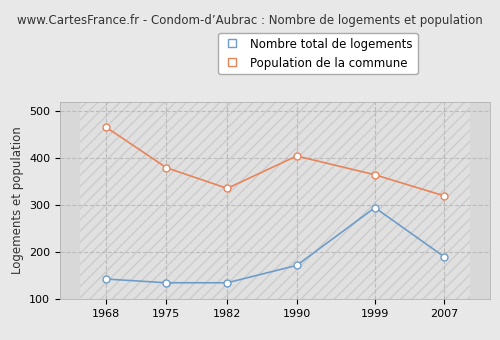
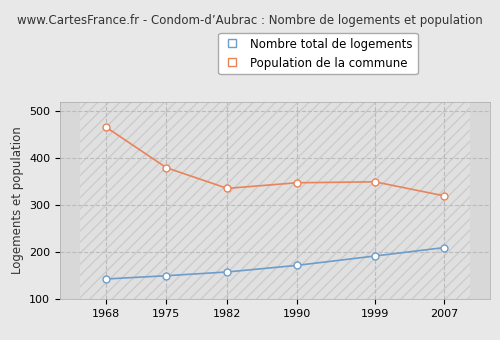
Nombre total de logements/1975: 135 -> 150
Nombre total de logements/1982: 135 -> 158
Population de la commune/1990: 405 -> 348
Nombre total de logements/1999: 295 -> 192
Population de la commune/1999: 365 -> 350
Nombre total de logements/2007: 190 -> 210
